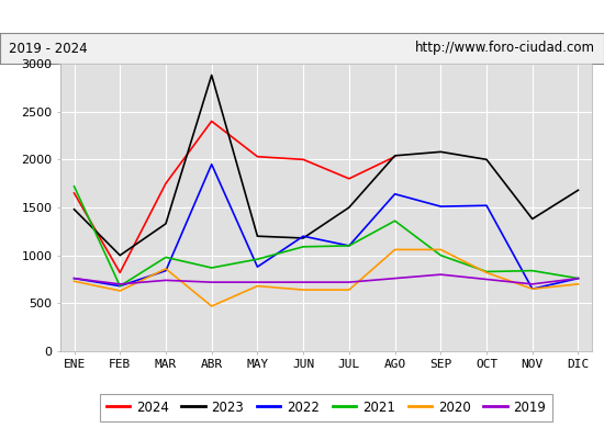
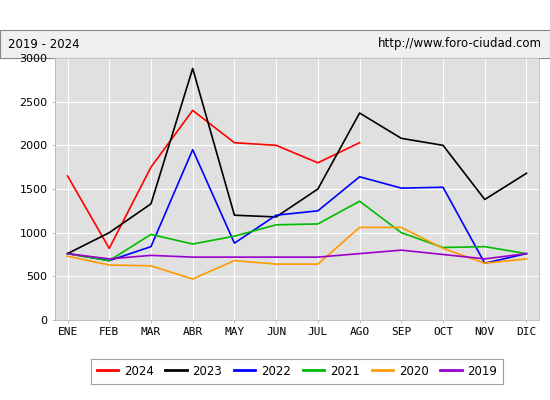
2023/ENE: 1480 -> 760
2021/ENE: 1720 -> 760
2020/MAR: 860 -> 620
2022/JUL: 1100 -> 1250
2023/AGO: 2040 -> 2370
